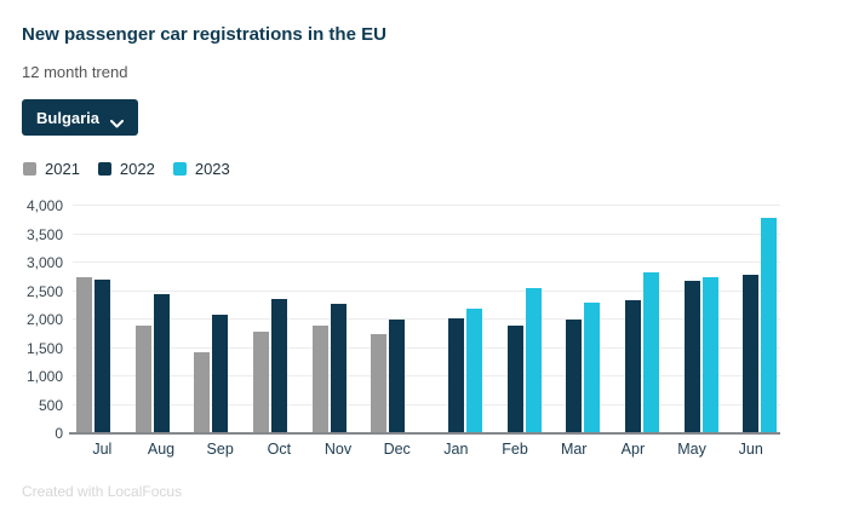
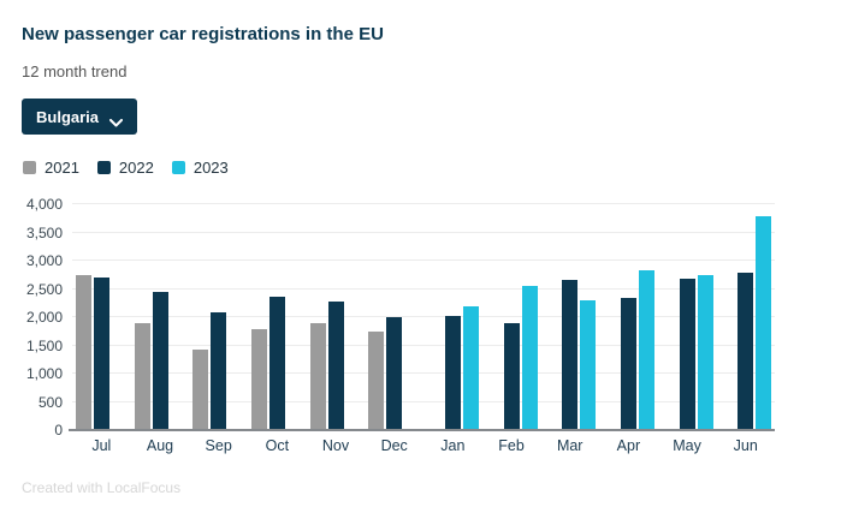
2022/Mar: 2000 -> 2700
